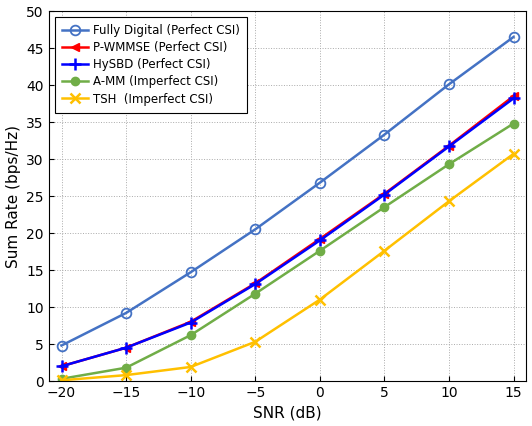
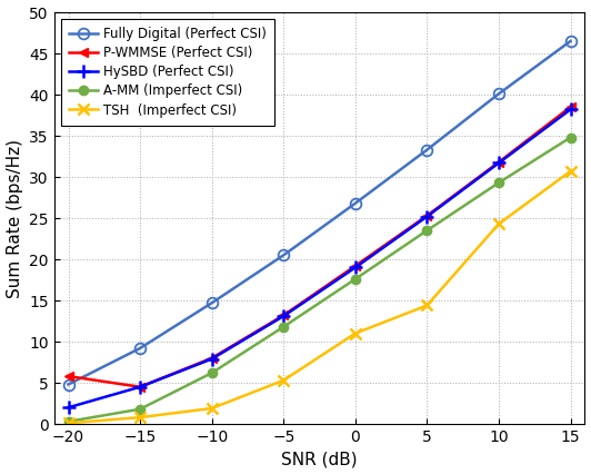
P-WMMSE (Perfect CSI)/−20: 2.0 -> 5.8
TSH (Imperfect CSI)/5: 17.6 -> 14.4
